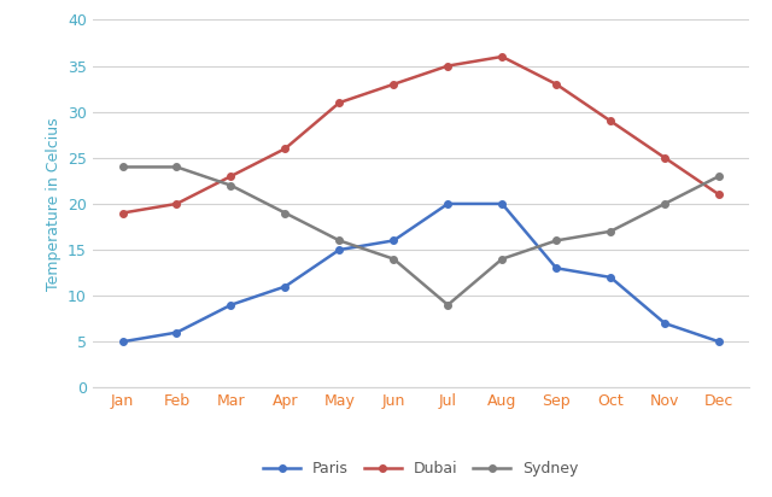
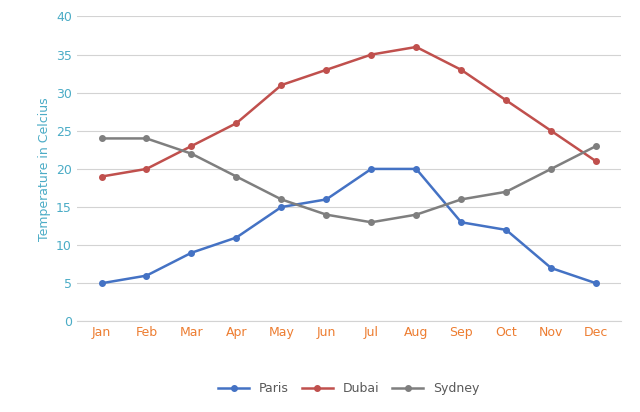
Sydney/Jul: 9 -> 13
